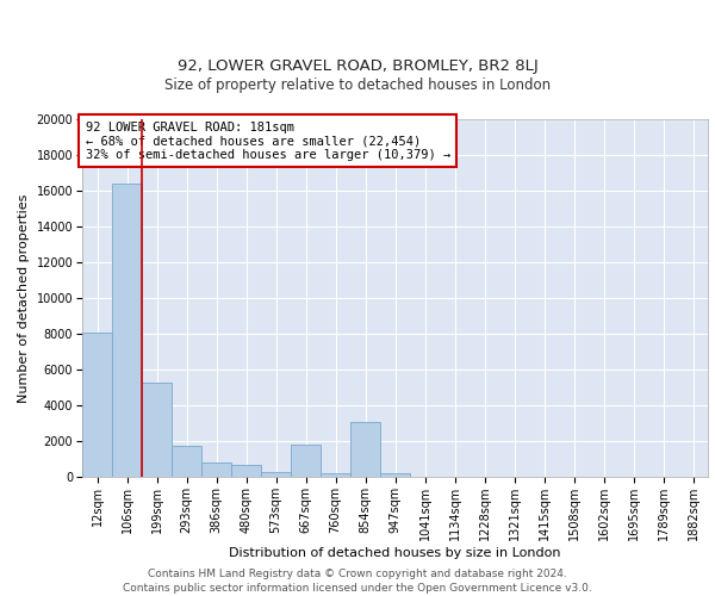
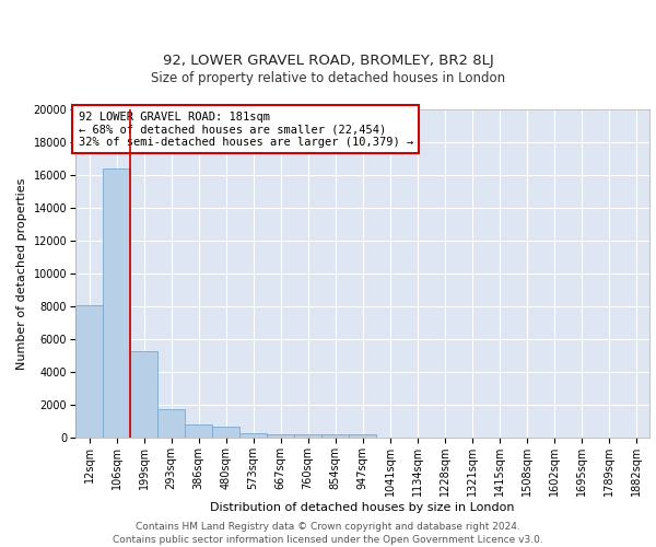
667sqm: 1800 -> 200
854sqm: 3100 -> 200
